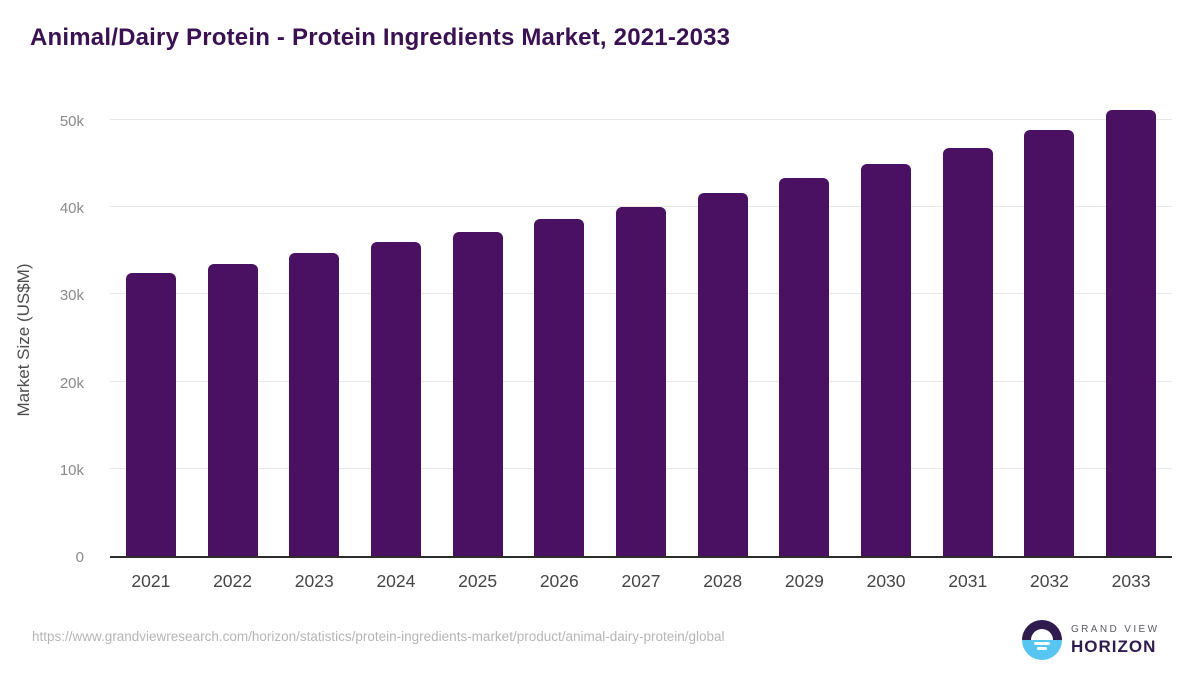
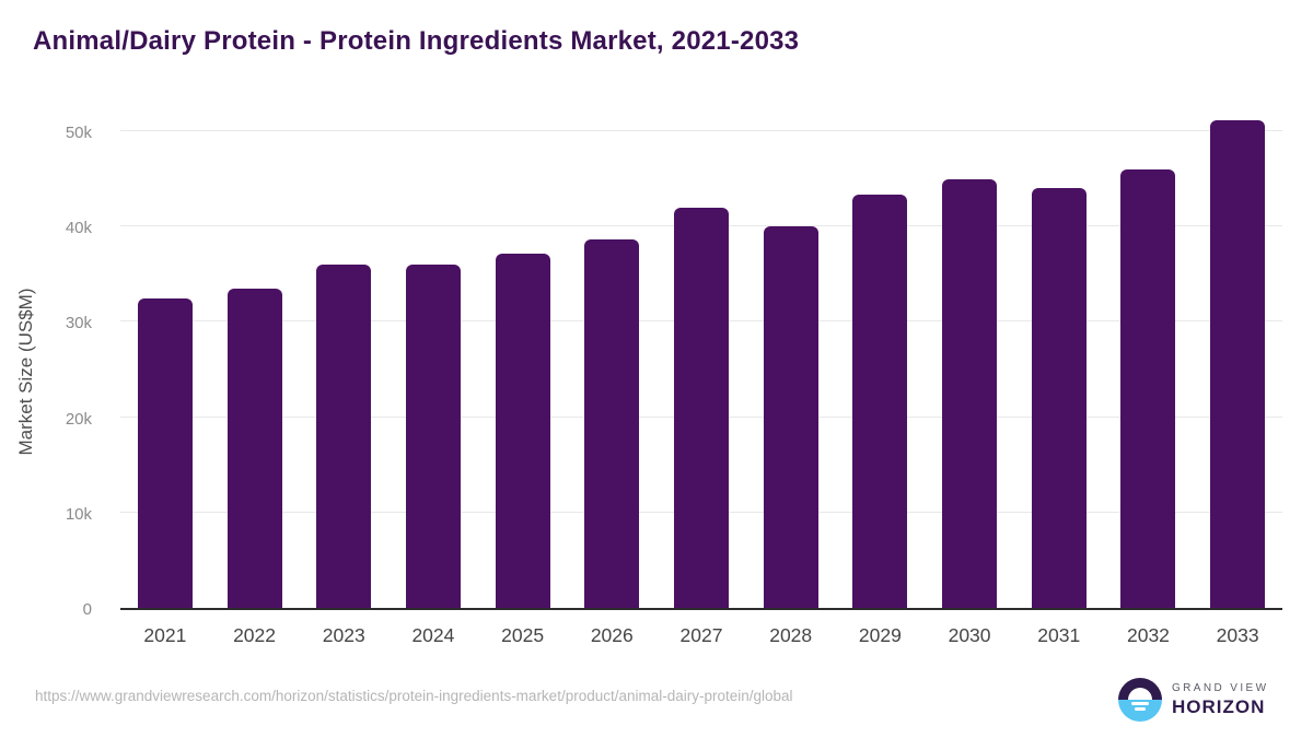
2023: 35k -> 36k
2027: 40k -> 42k
2028: 42k -> 40k
2031: 47k -> 44k
2032: 49k -> 46k
